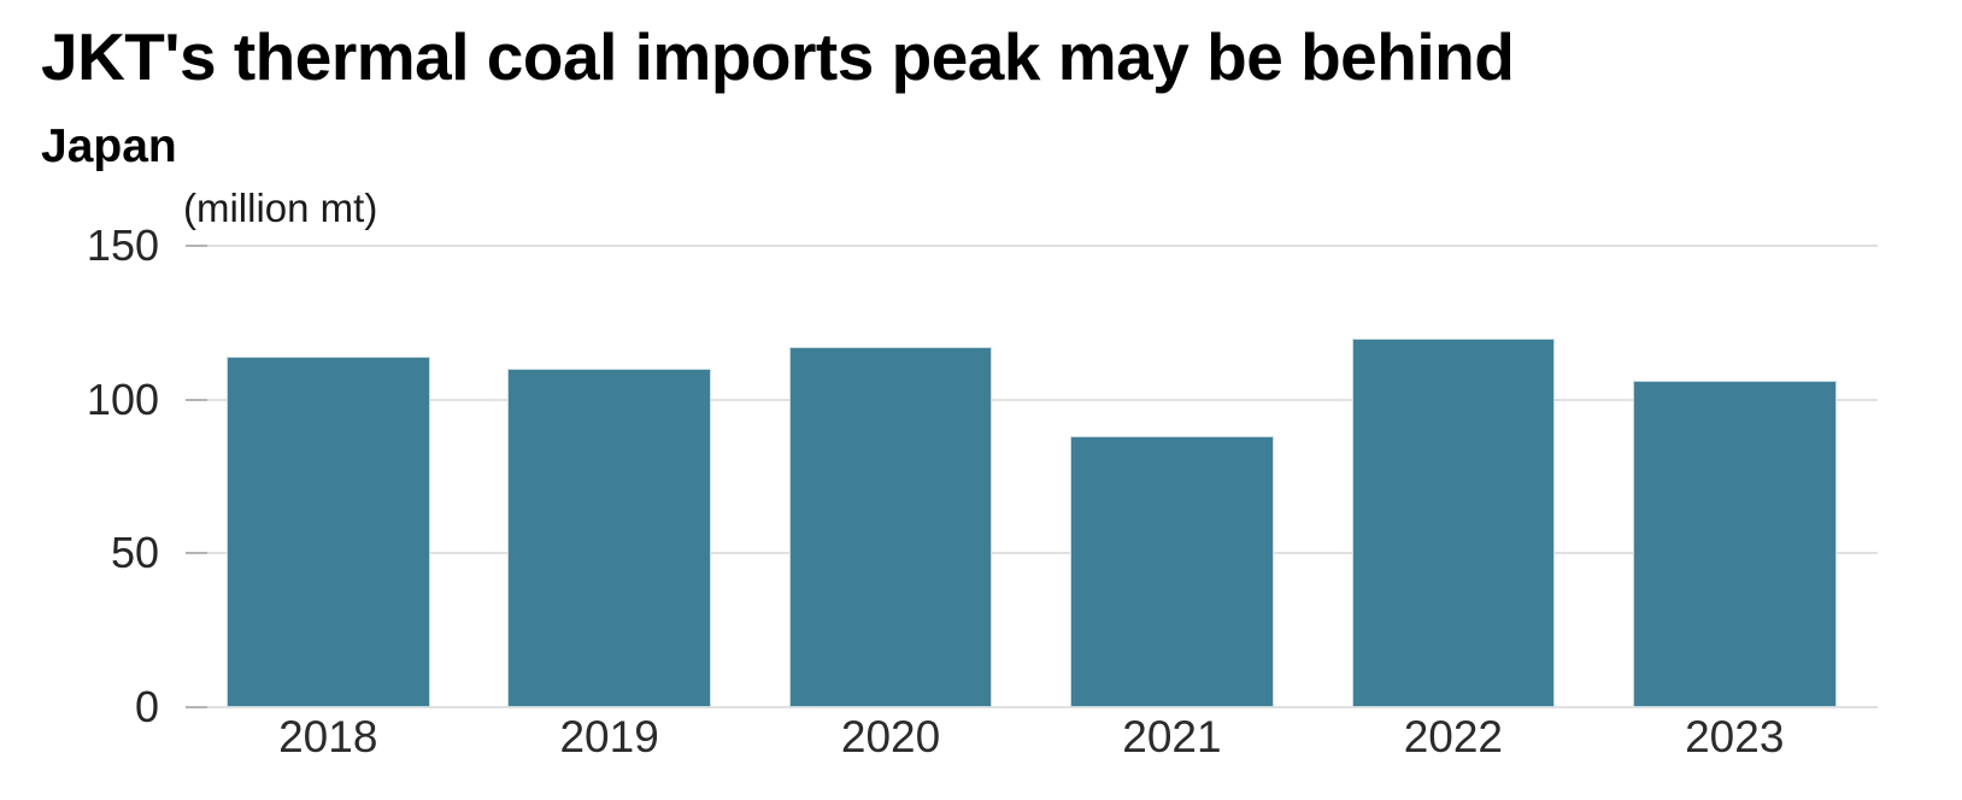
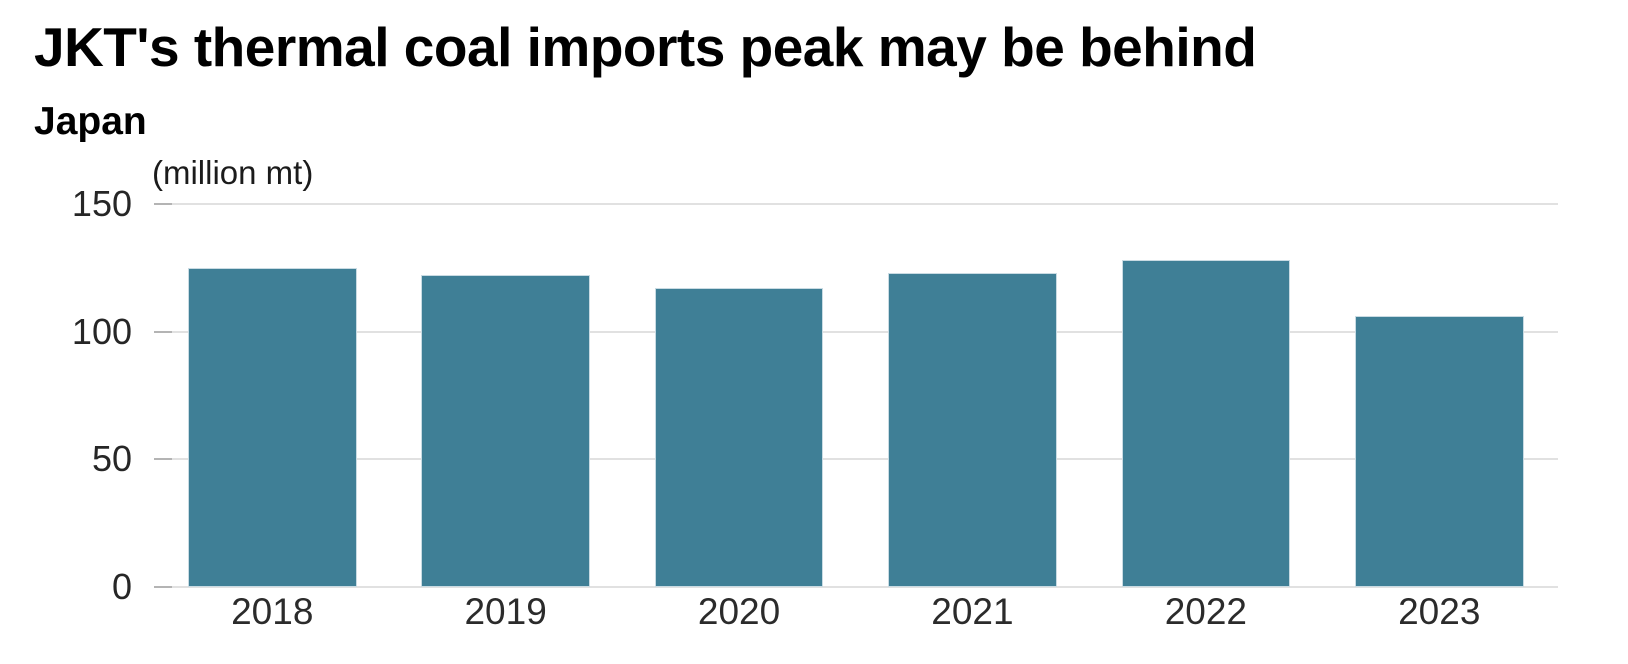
2018: 114 -> 125
2019: 110 -> 122
2021: 88 -> 123
2022: 120 -> 128
